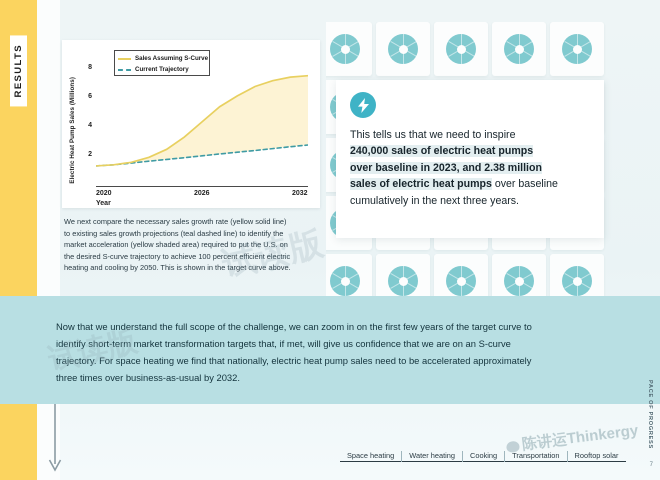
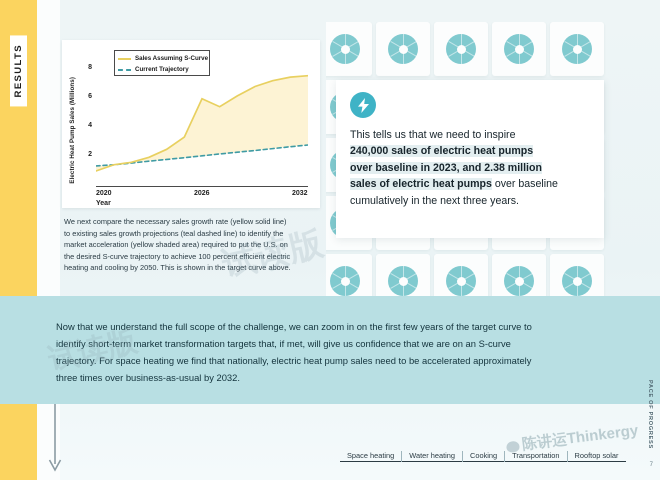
Sales Assuming S-Curve/2020: 1.2 -> 0.9
Sales Assuming S-Curve/2026: 4.3 -> 5.9
